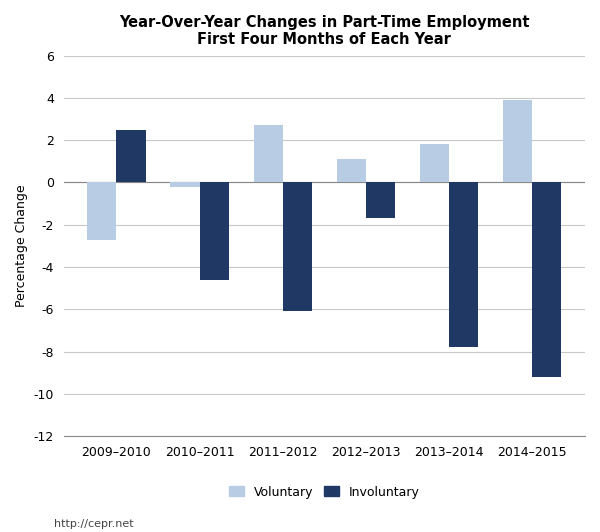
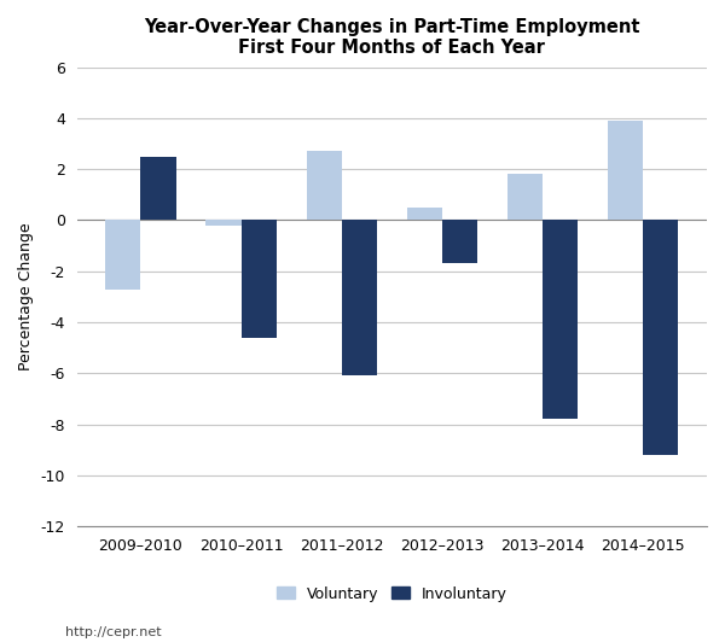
Voluntary/2012–2013: 1.1 -> 0.5
